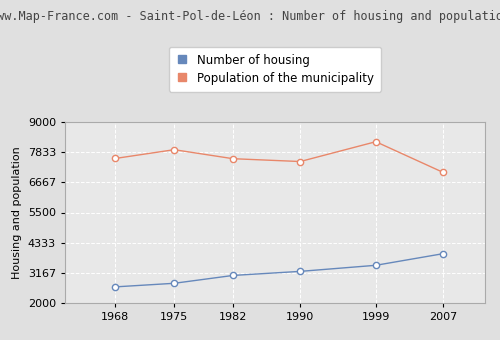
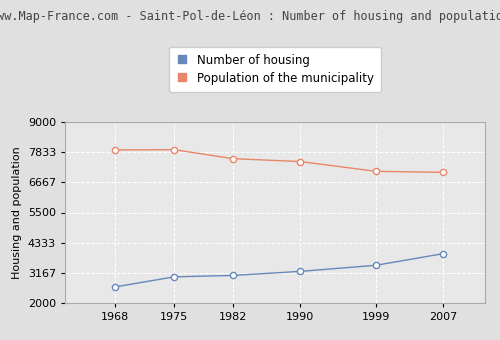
Population of the municipality/1968: 7600 -> 7930
Number of housing/1975: 2750 -> 3000
Population of the municipality/1999: 8250 -> 7100
